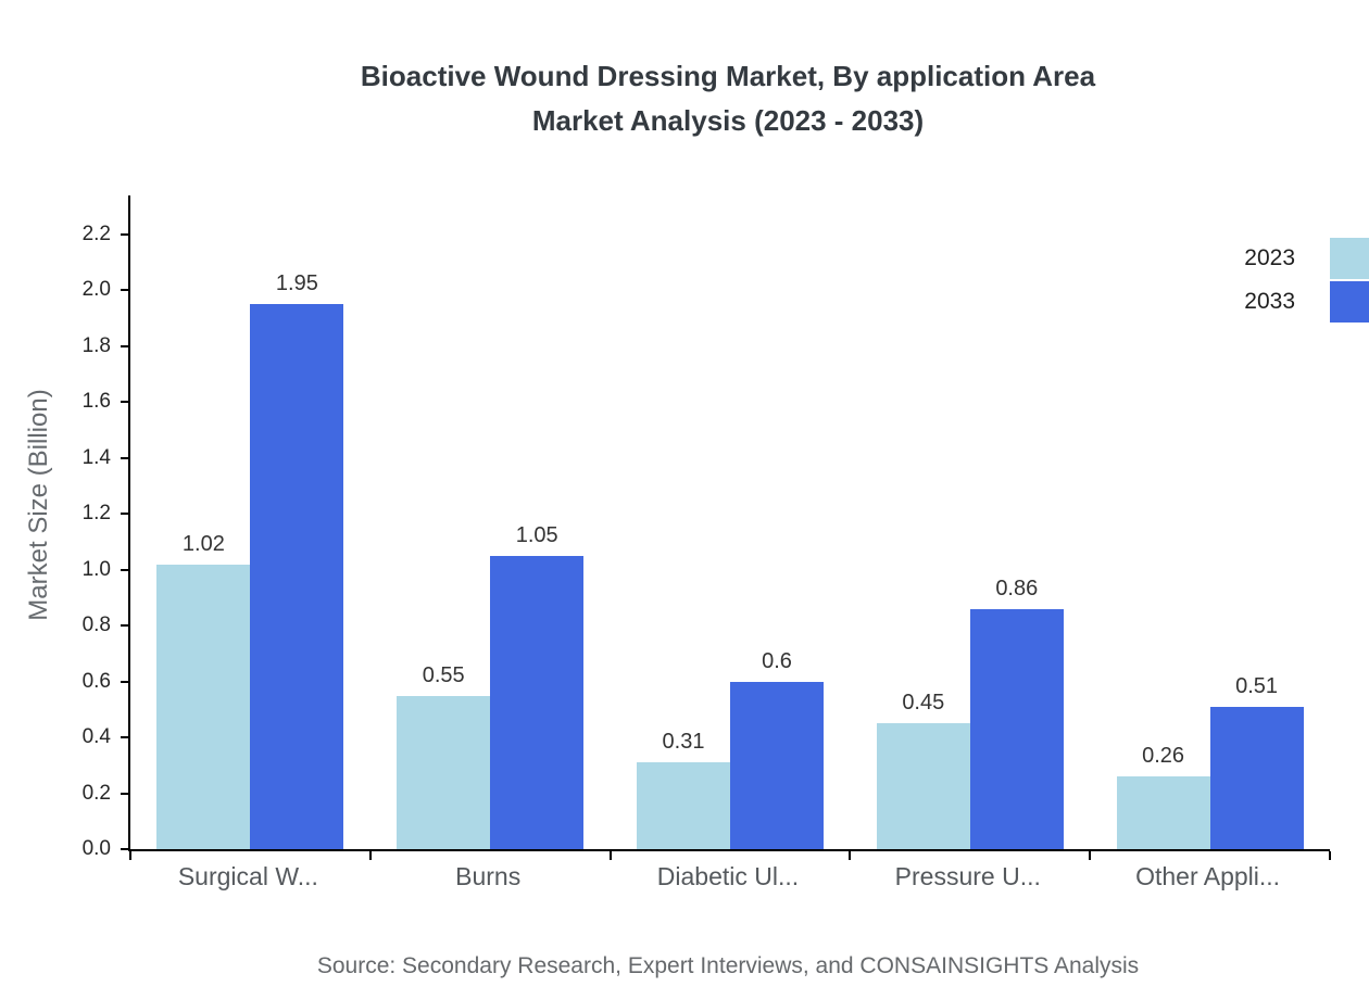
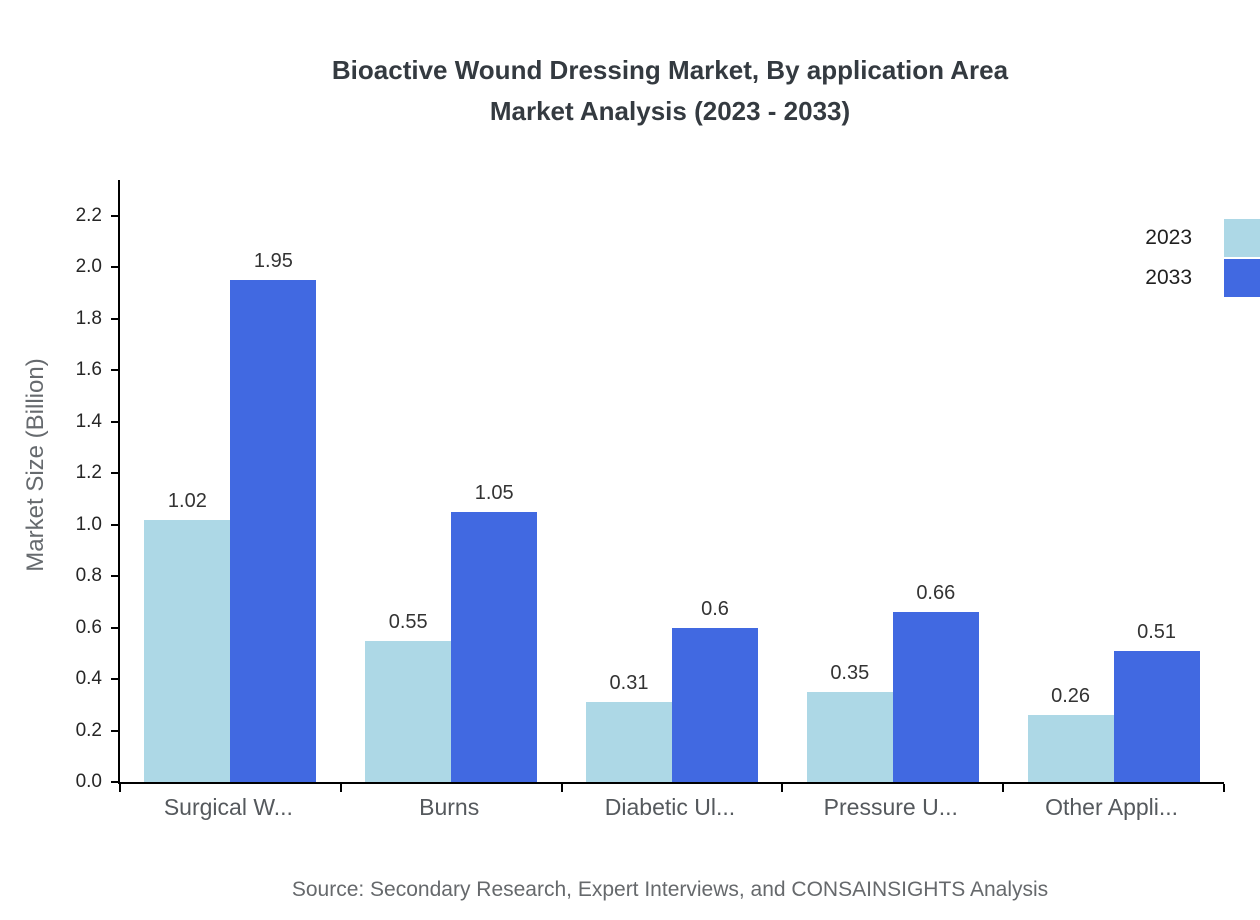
2023/Pressure U...: 0.45 -> 0.35
2033/Pressure U...: 0.86 -> 0.66
